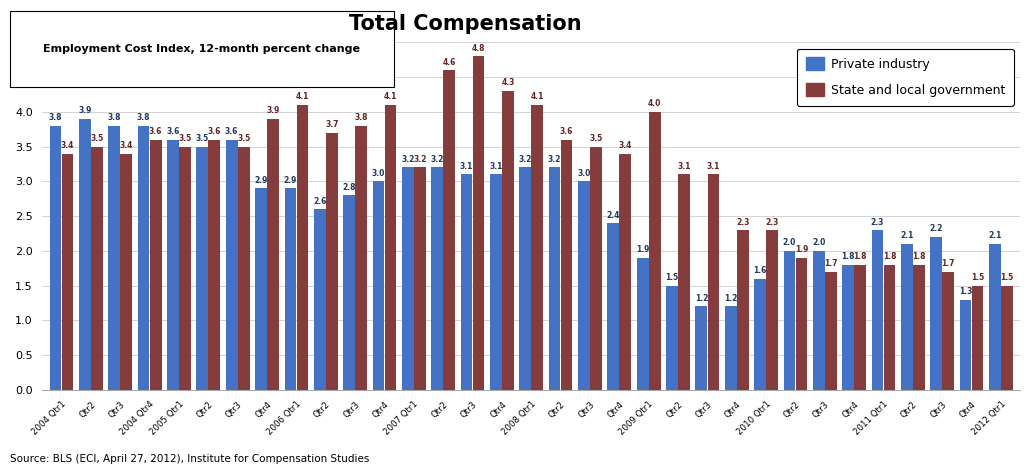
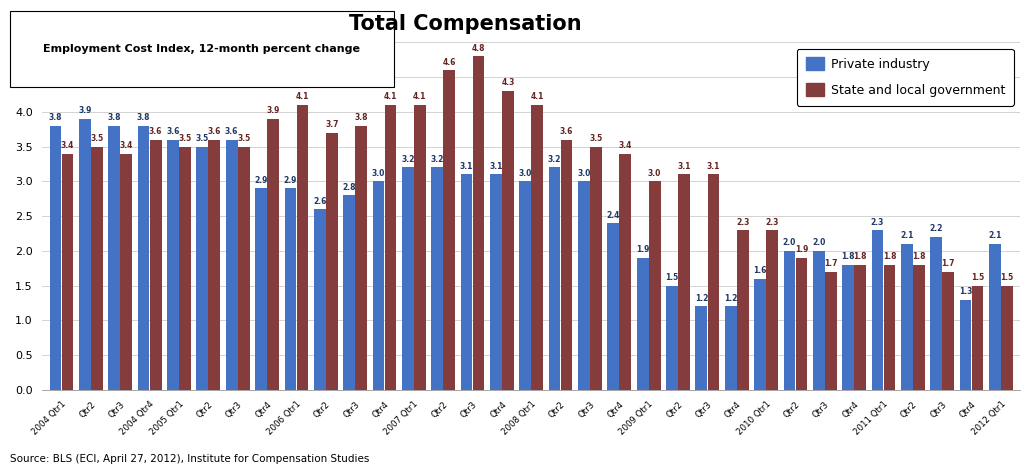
State and local government/2007 Qtr1: 3.2 -> 4.1
Private industry/2008 Qtr1: 3.2 -> 3.0
State and local government/2009 Qtr1: 4.0 -> 3.0
